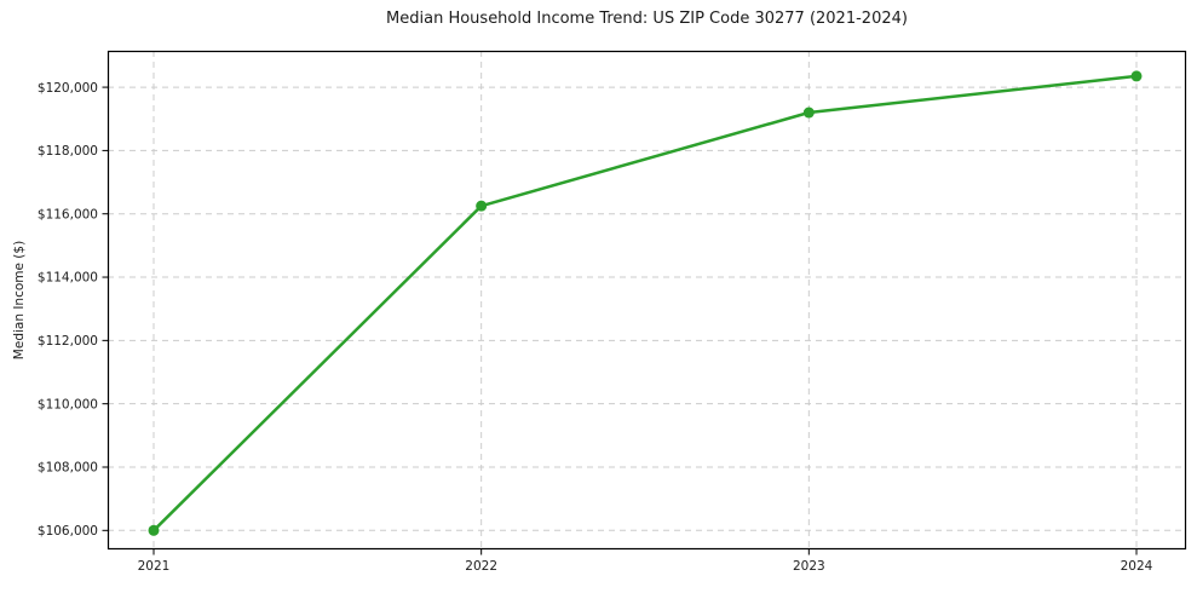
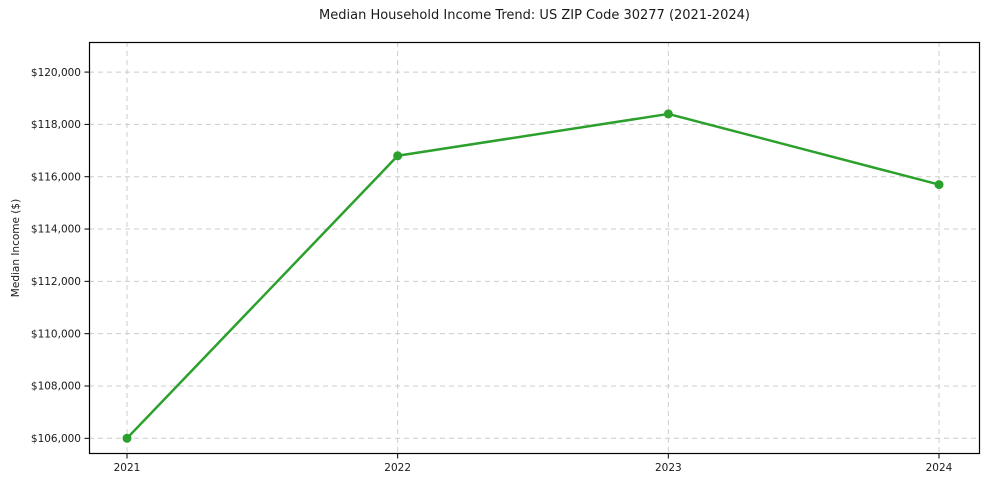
2022: $116200 -> $116800
2023: $119200 -> $118400
2024: $120400 -> $115700
